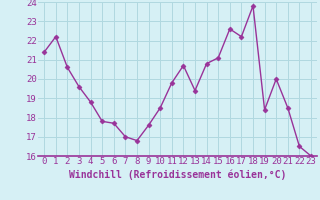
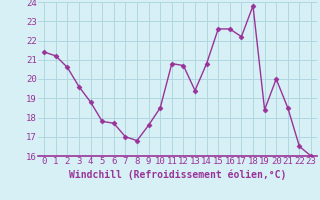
1: 22.2 -> 21.2
11: 19.8 -> 20.8
15: 21.1 -> 22.6
